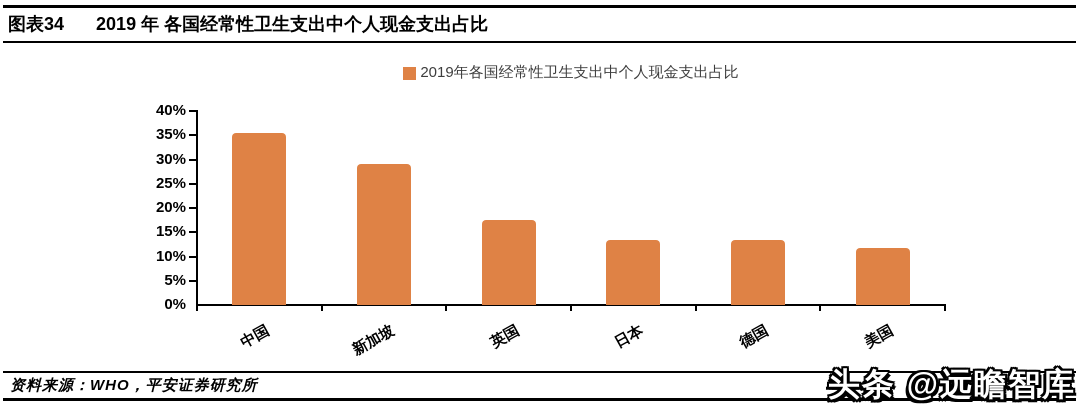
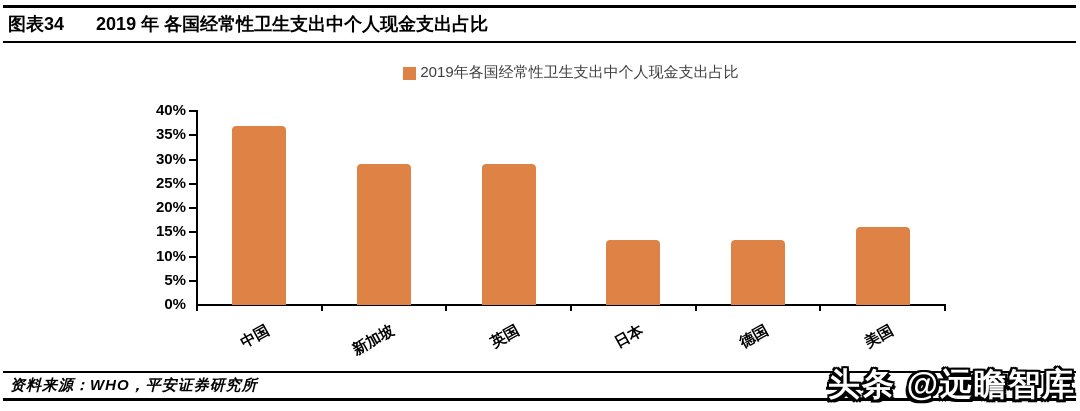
中国: 36% -> 37%
英国: 18% -> 29%
美国: 12% -> 16%
